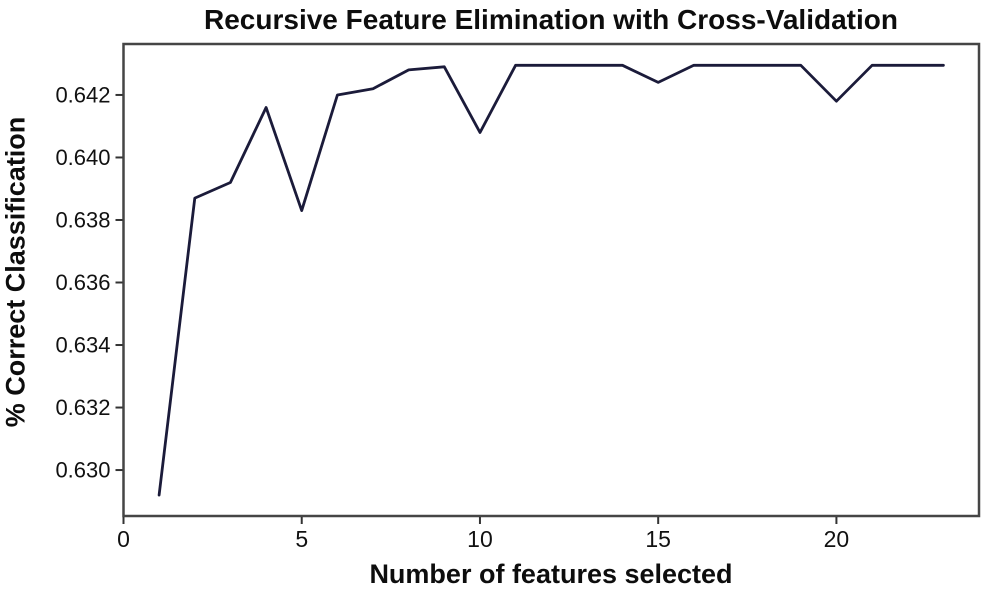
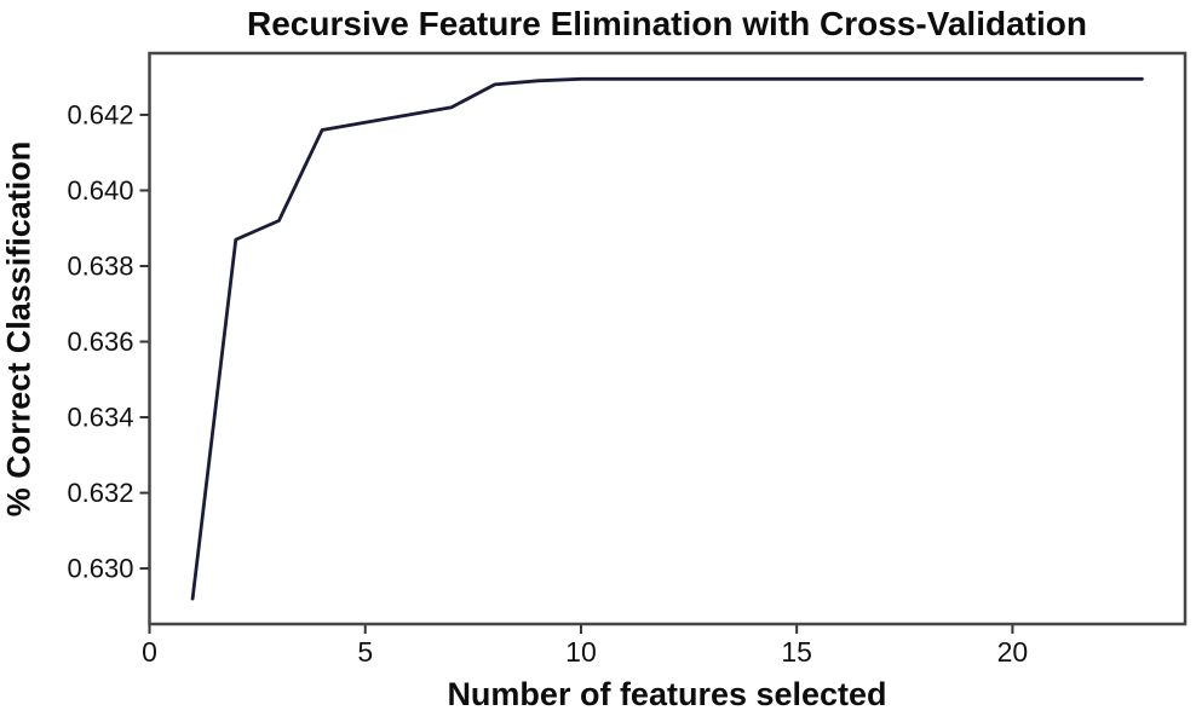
5: 0.6383 -> 0.6418
10: 0.6408 -> 0.6430
15: 0.6424 -> 0.6430
20: 0.6418 -> 0.6430
